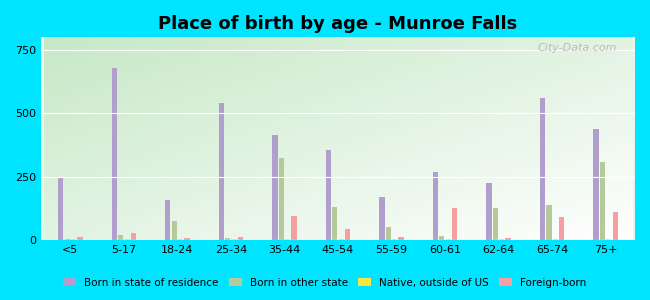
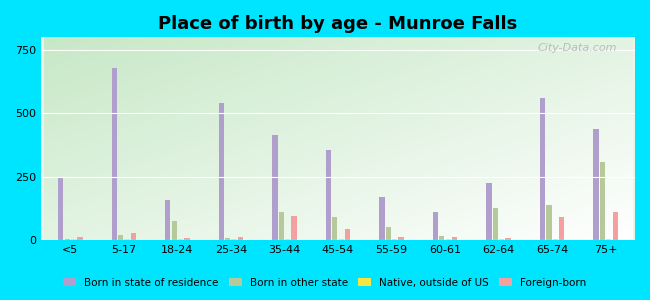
Born in other state/35-44: 325 -> 110
Born in other state/45-54: 130 -> 90
Born in state of residence/60-61: 270 -> 110
Foreign-born/60-61: 125 -> 12
